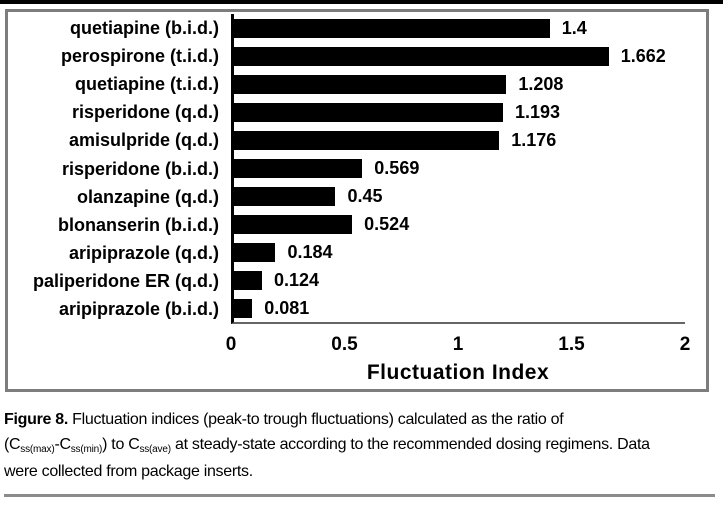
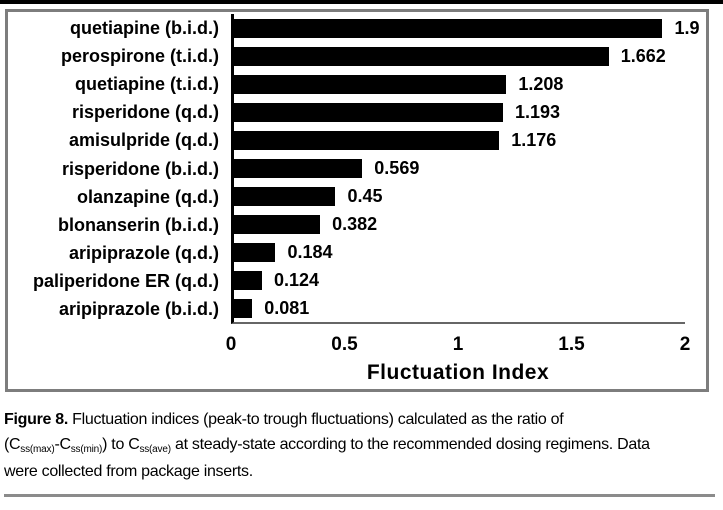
quetiapine (b.i.d.): 1.4 -> 1.9
blonanserin (b.i.d.): 0.524 -> 0.382
